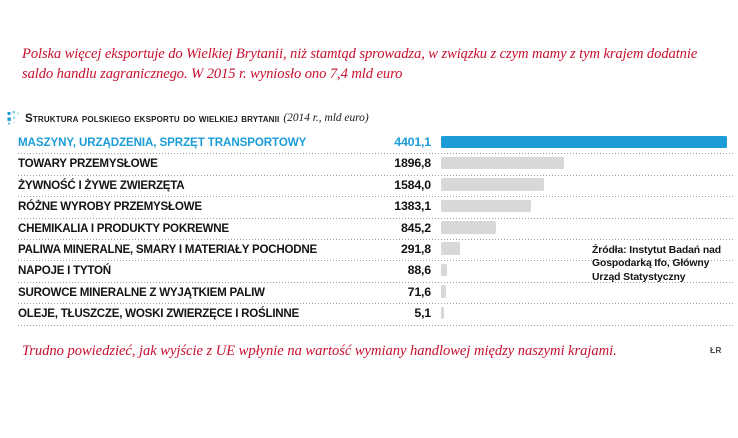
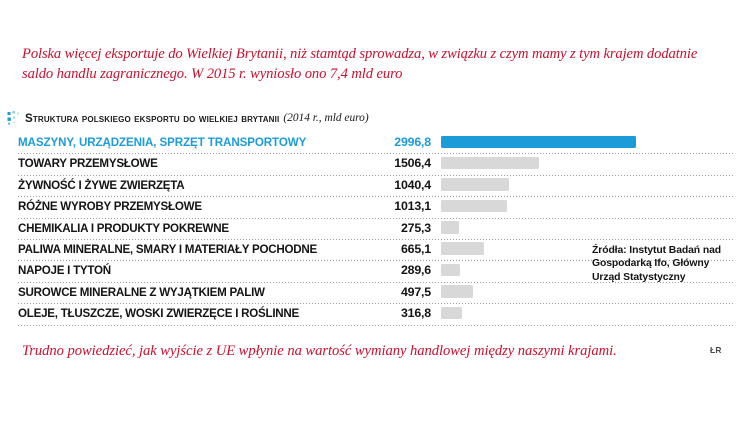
MASZYNY, URZĄDZENIA, SPRZĘT TRANSPORTOWY: 4401,1 -> 2996,8
TOWARY PRZEMYSŁOWE: 1896,8 -> 1506,4
ŻYWNOŚĆ I ŻYWE ZWIERZĘTA: 1584,0 -> 1040,4
RÓŻNE WYROBY PRZEMYSŁOWE: 1383,1 -> 1013,1
CHEMIKALIA I PRODUKTY POKREWNE: 845,2 -> 275,3
PALIWA MINERALNE, SMARY I MATERIAŁY POCHODNE: 291,8 -> 665,1
NAPOJE I TYTOŃ: 88,6 -> 289,6
SUROWCE MINERALNE Z WYJĄTKIEM PALIW: 71,6 -> 497,5
OLEJE, TŁUSZCZE, WOSKI ZWIERZĘCE I ROŚLINNE: 5,1 -> 316,8
